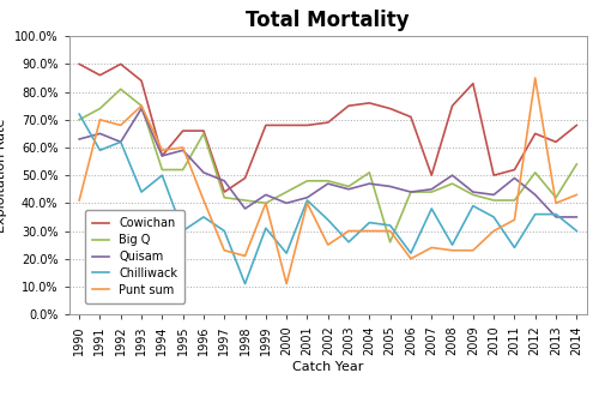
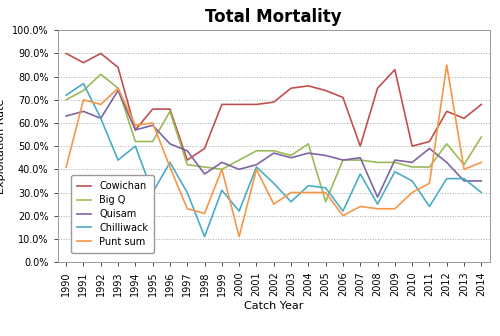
Chilliwack/1991: 59% -> 77%
Chilliwack/1996: 35% -> 43%
Big Q/2008: 47% -> 43%
Quisam/2008: 50% -> 28%
